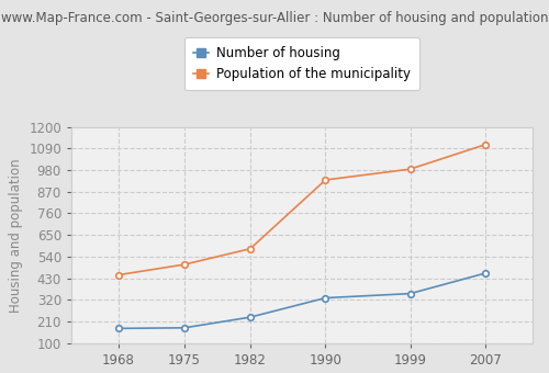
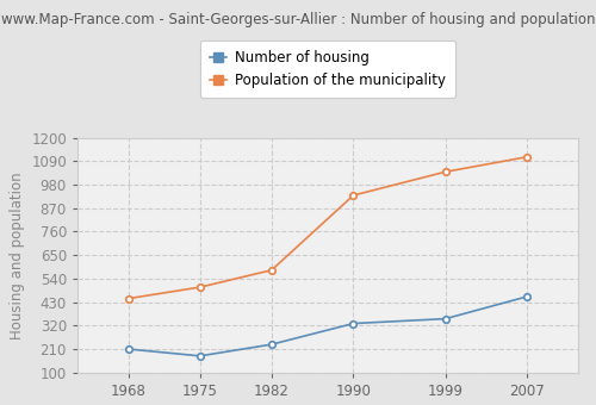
Number of housing/1968: 180 -> 210
Population of the municipality/1999: 980 -> 1040
